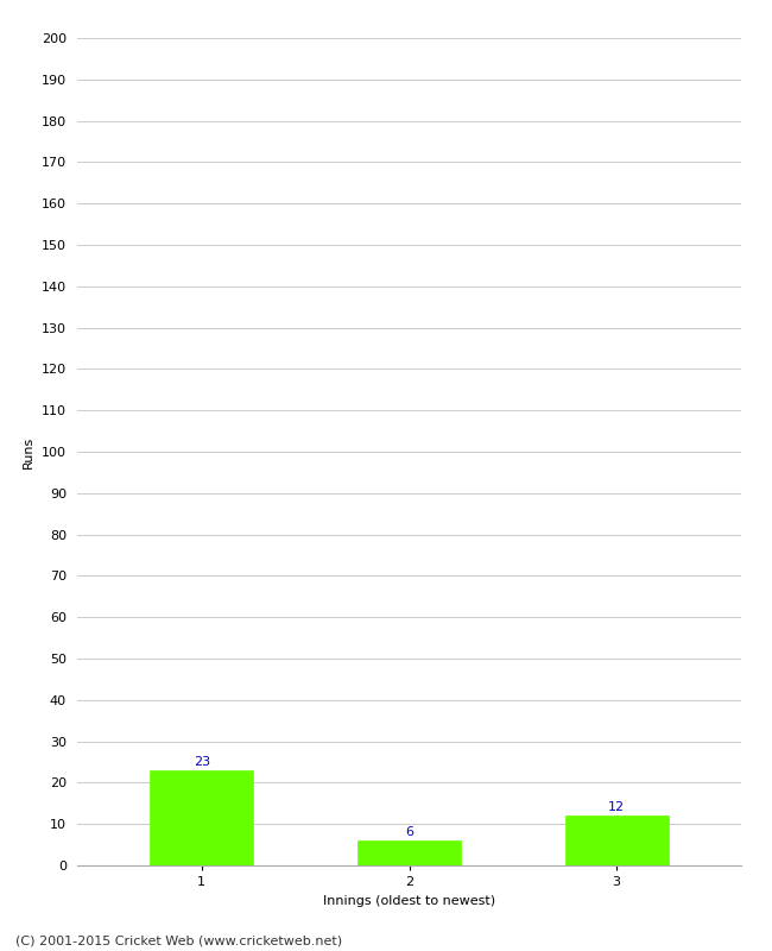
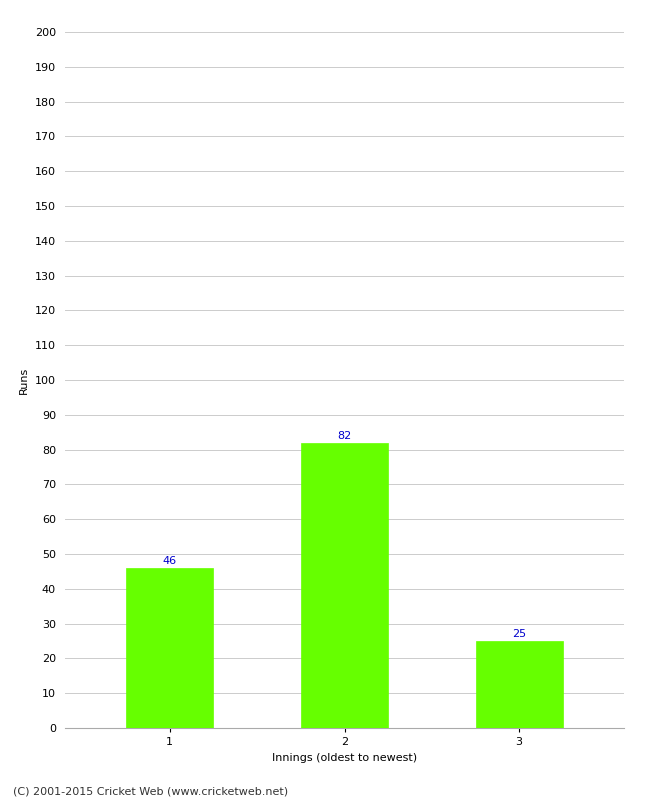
1: 23 -> 46
2: 6 -> 82
3: 12 -> 25
